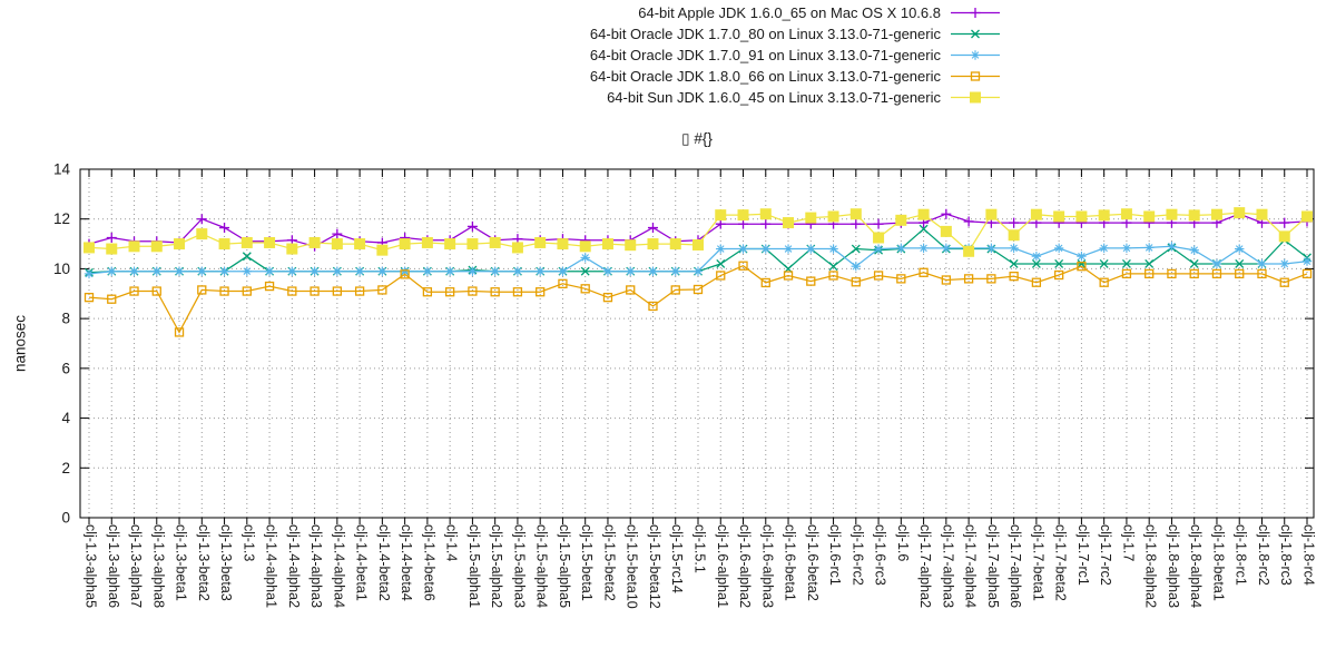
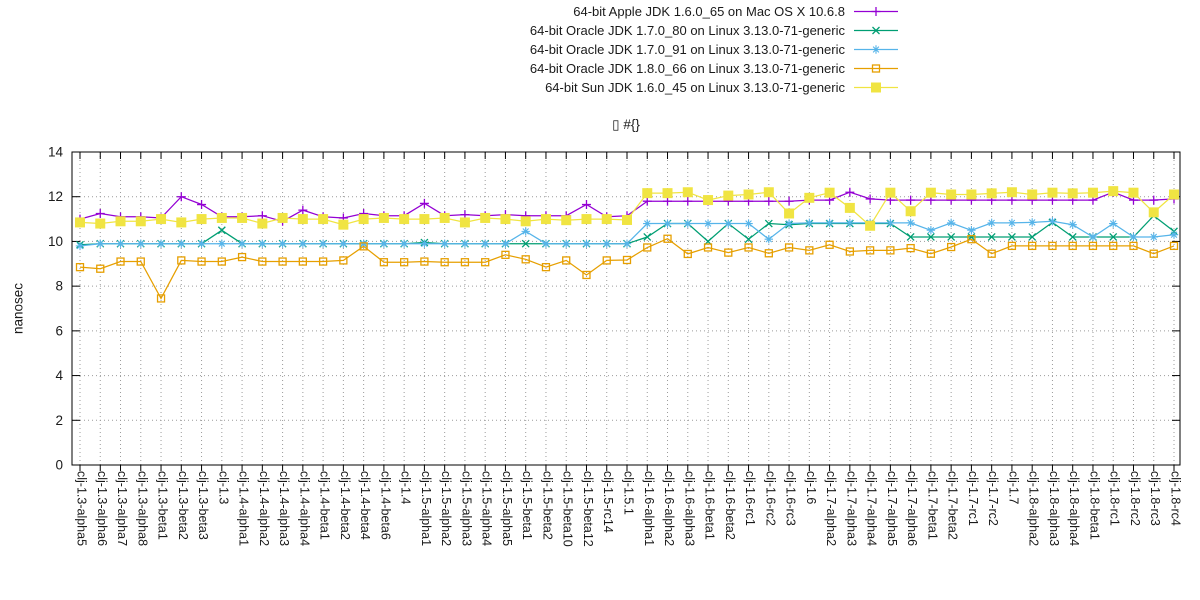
64-bit Sun JDK 1.6.0_45 on Linux 3.13.0-71-generic/clj-1.3-beta2: 11.4 -> 10.8
64-bit Oracle JDK 1.7.0_80 on Linux 3.13.0-71-generic/clj-1.7-alpha2: 11.6 -> 10.8
